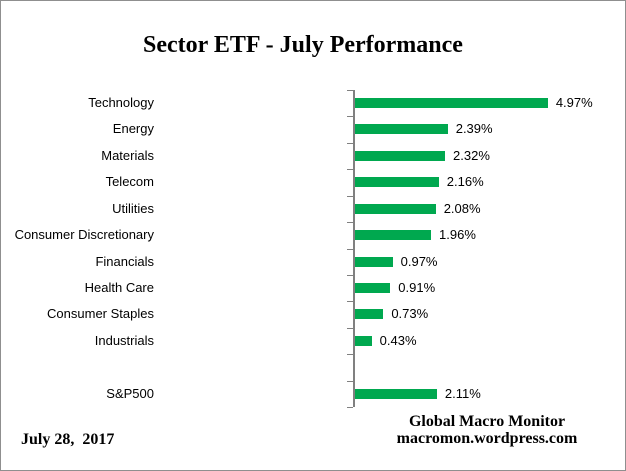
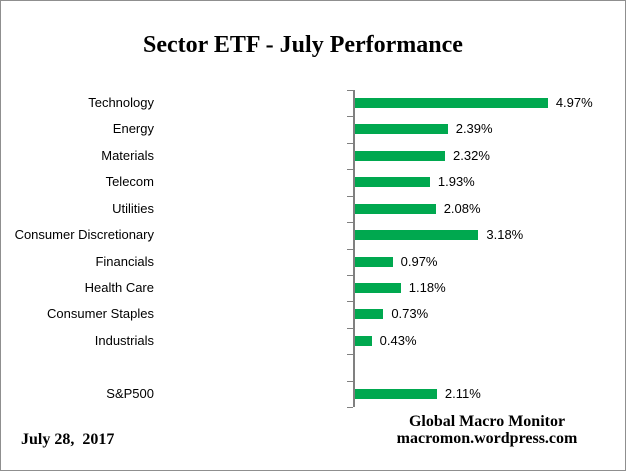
Telecom: 2.16% -> 1.93%
Consumer Discretionary: 1.96% -> 3.18%
Health Care: 0.91% -> 1.18%
